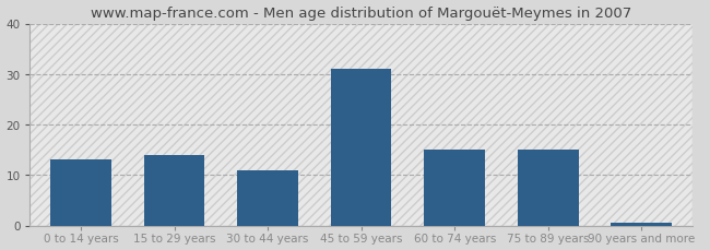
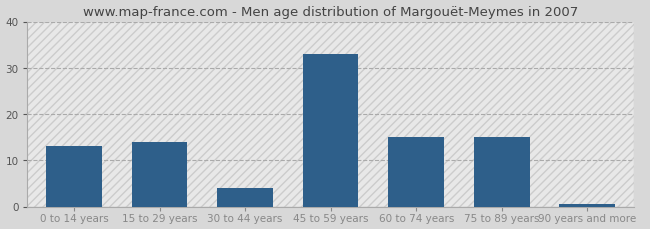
30 to 44 years: 11.0 -> 4.0
45 to 59 years: 31.0 -> 33.0
